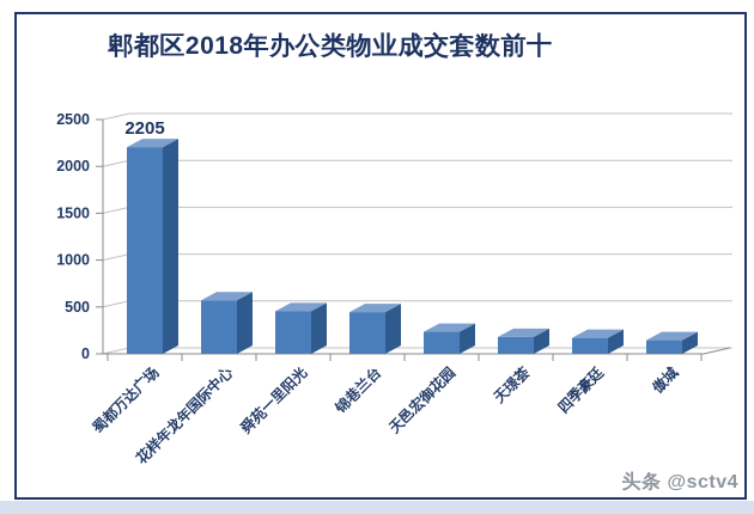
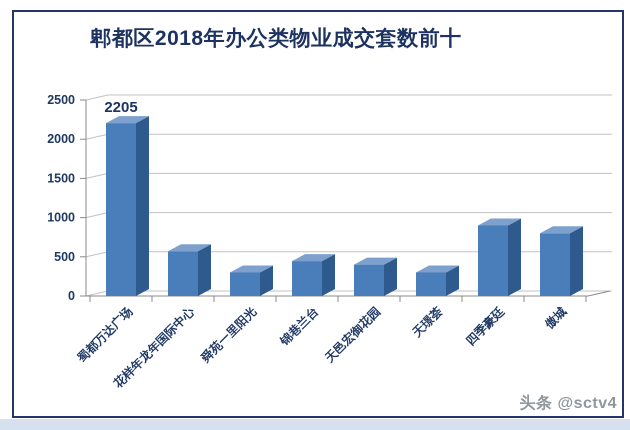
舜苑一里阳光: 500 -> 300
天邑宏御花园: 200 -> 400
天璟荟: 200 -> 300
四季豪廷: 200 -> 900
傲城: 100 -> 800
